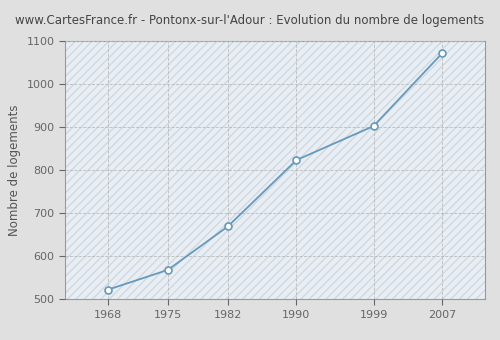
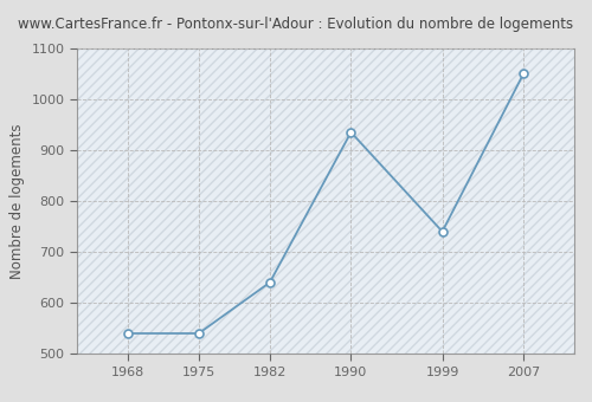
1968: 522 -> 540
1975: 568 -> 540
1982: 669 -> 640
1990: 823 -> 935
1999: 902 -> 740
2007: 1071 -> 1050
